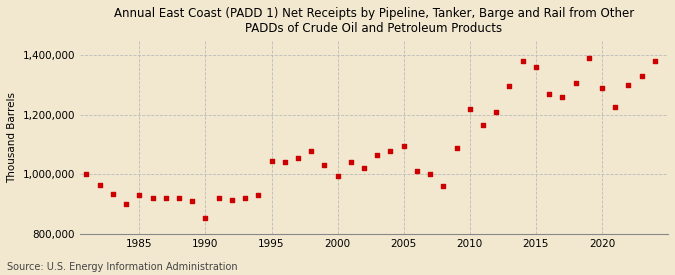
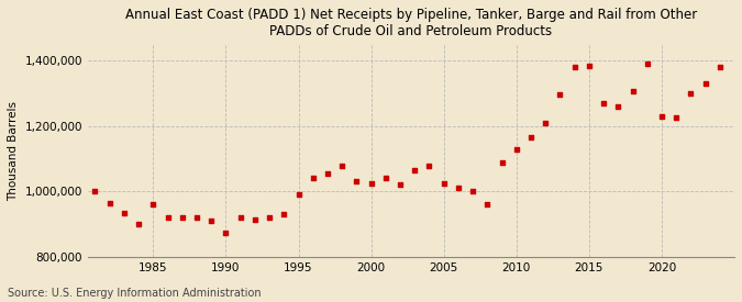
1985: 930,000 -> 960,000
1990: 855,000 -> 875,000
1995: 1,045,000 -> 990,000
2000: 995,000 -> 1,025,000
2005: 1,095,000 -> 1,025,000
2010: 1,220,000 -> 1,130,000
2015: 1,360,000 -> 1,385,000
2020: 1,290,000 -> 1,230,000
